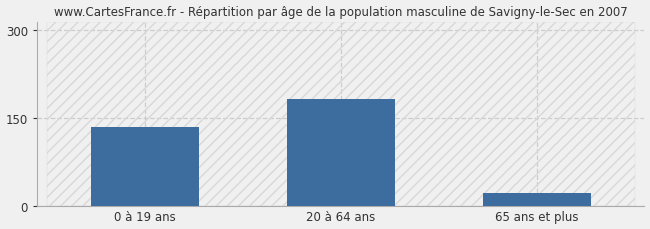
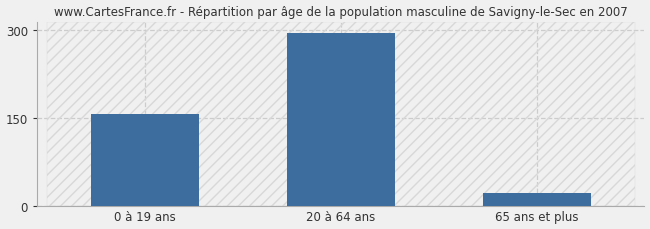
0 à 19 ans: 135 -> 156
20 à 64 ans: 183 -> 296
